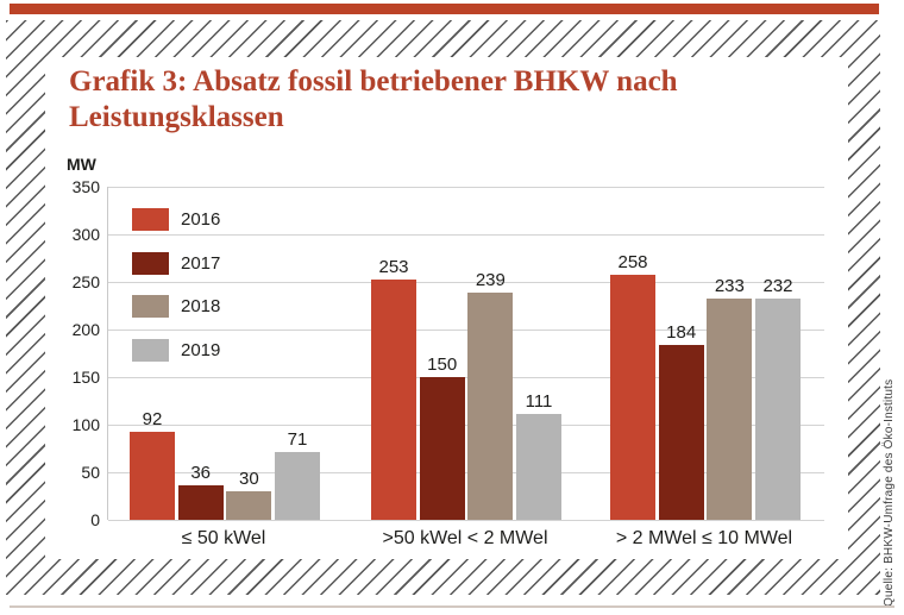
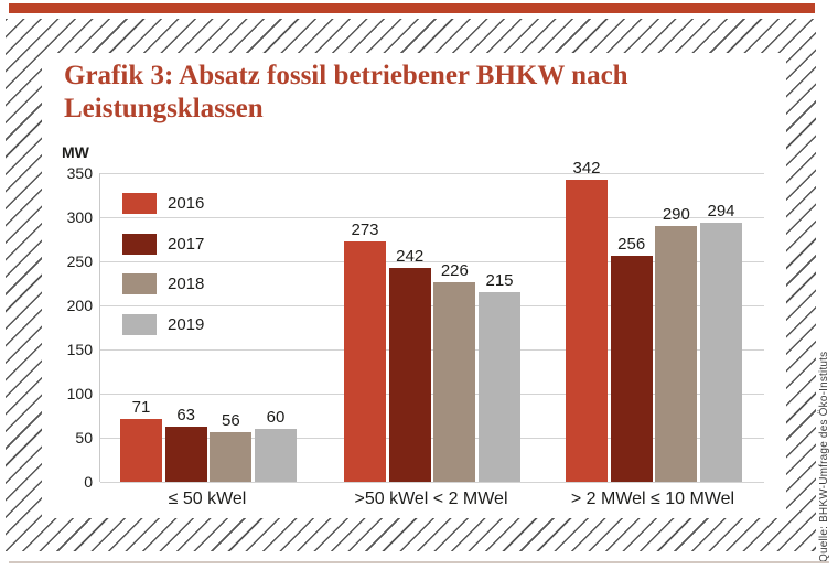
2016/≤ 50 kWel: 92 -> 71
2017/≤ 50 kWel: 36 -> 63
2018/≤ 50 kWel: 30 -> 56
2019/≤ 50 kWel: 71 -> 60
2016/>50 kWel < 2 MWel: 253 -> 273
2017/>50 kWel < 2 MWel: 150 -> 242
2018/>50 kWel < 2 MWel: 239 -> 226
2019/>50 kWel < 2 MWel: 111 -> 215
2016/> 2 MWel ≤ 10 MWel: 258 -> 342
2017/> 2 MWel ≤ 10 MWel: 184 -> 256
2018/> 2 MWel ≤ 10 MWel: 233 -> 290
2019/> 2 MWel ≤ 10 MWel: 232 -> 294
